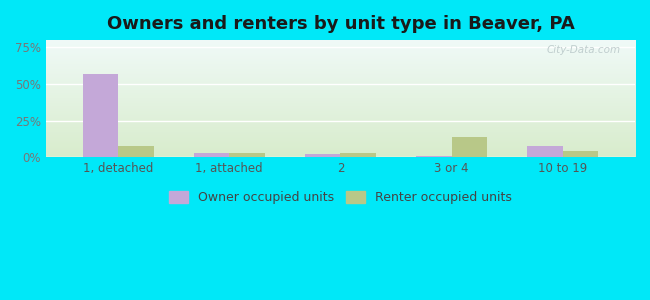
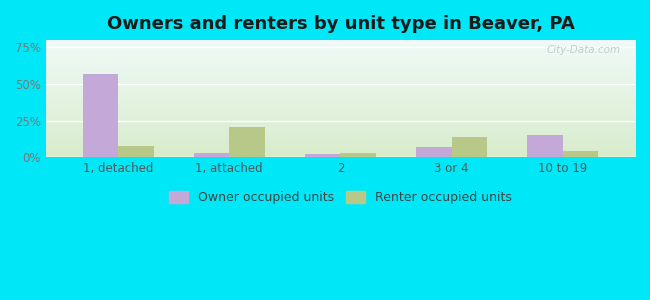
Renter occupied units/1, attached: 3% -> 21%
Owner occupied units/3 or 4: 1% -> 7%
Owner occupied units/10 to 19: 8% -> 15%
